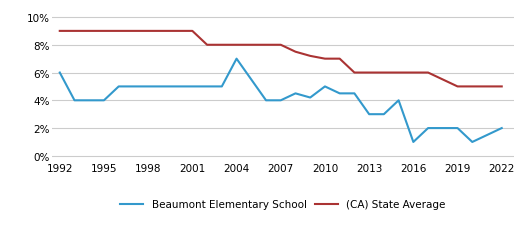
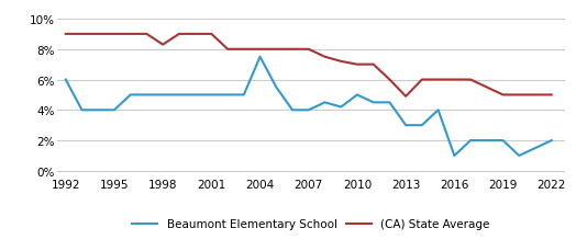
(CA) State Average/1998: 9.0% -> 8.3%
Beaumont Elementary School/2004: 7.0% -> 7.5%
(CA) State Average/2013: 6.0% -> 4.9%
